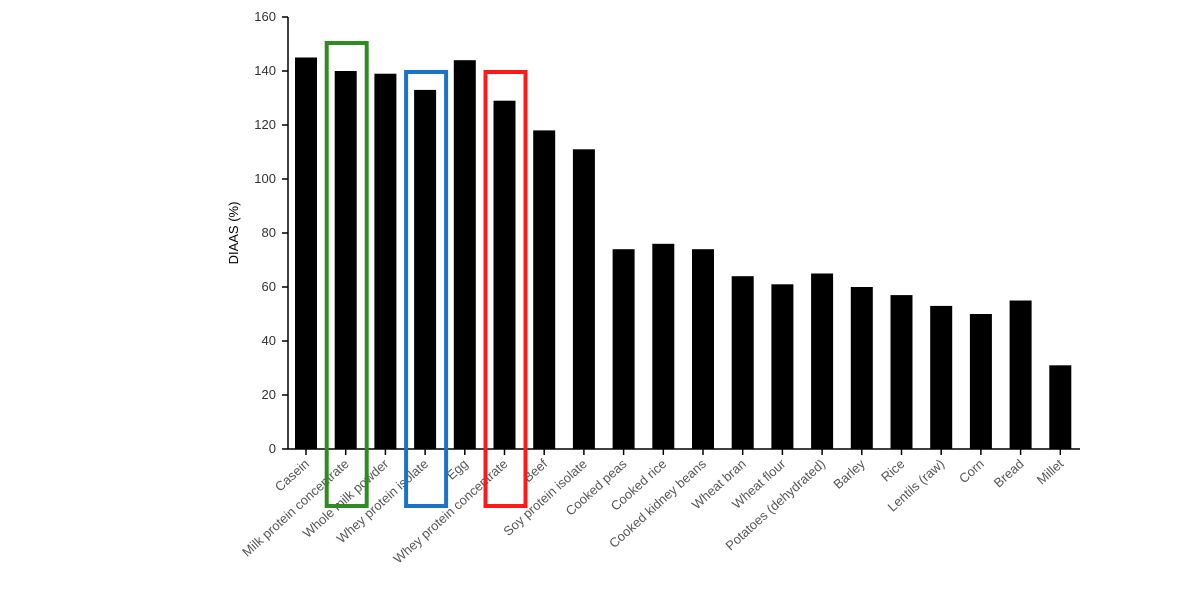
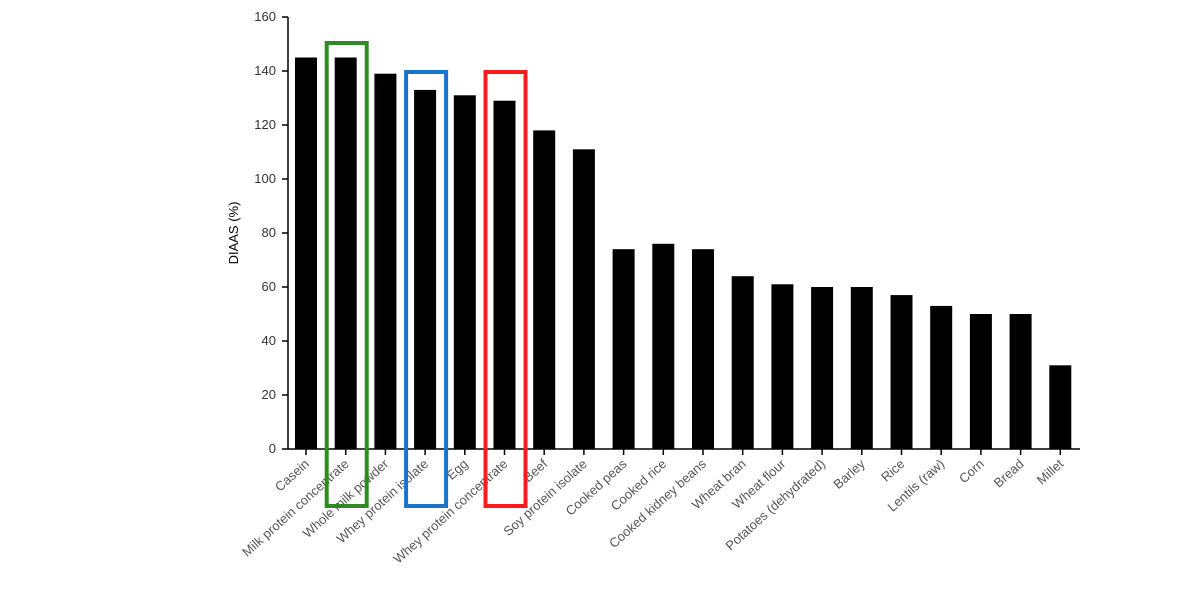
Milk protein concentrate: 140 -> 145
Egg: 144 -> 131
Potatoes (dehydrated): 65 -> 60
Bread: 55 -> 50
